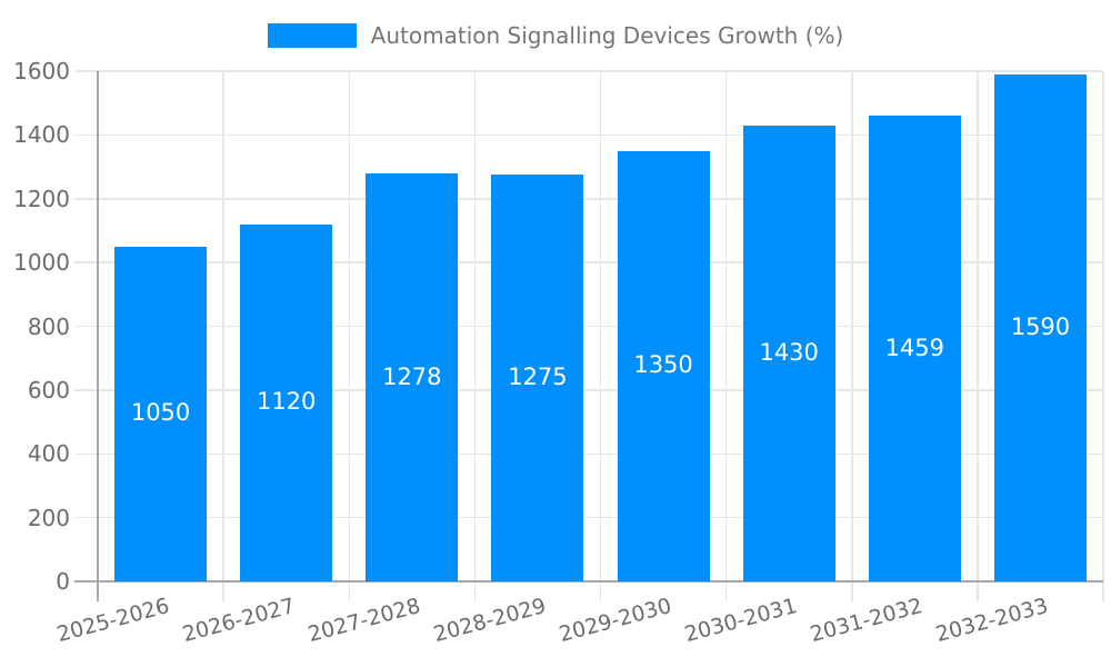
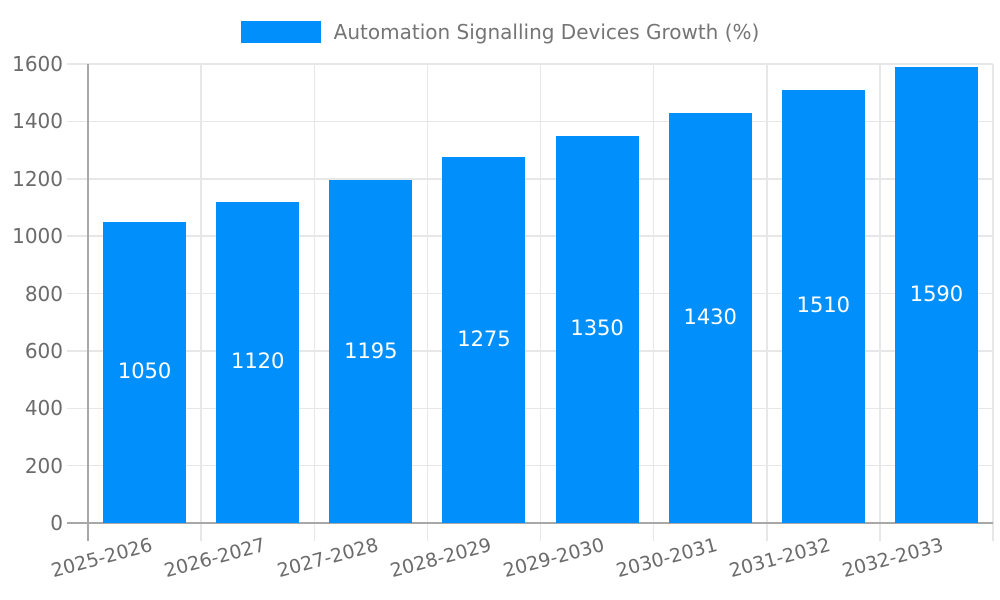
2027-2028: 1278 -> 1195
2031-2032: 1459 -> 1510
